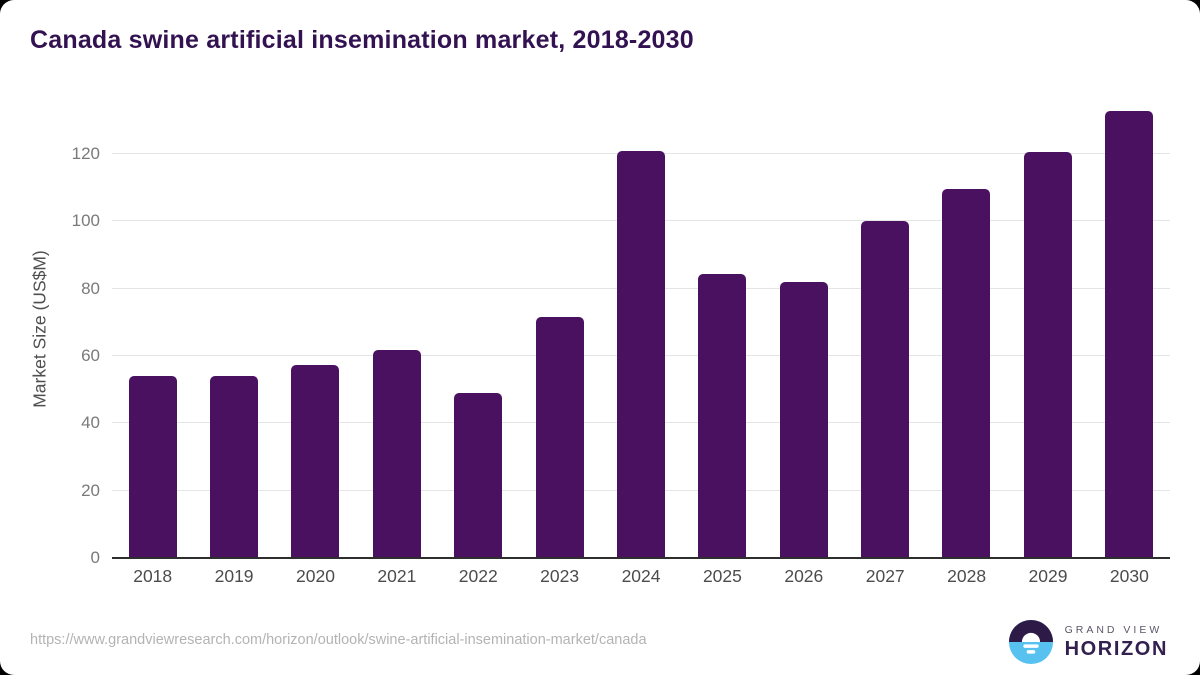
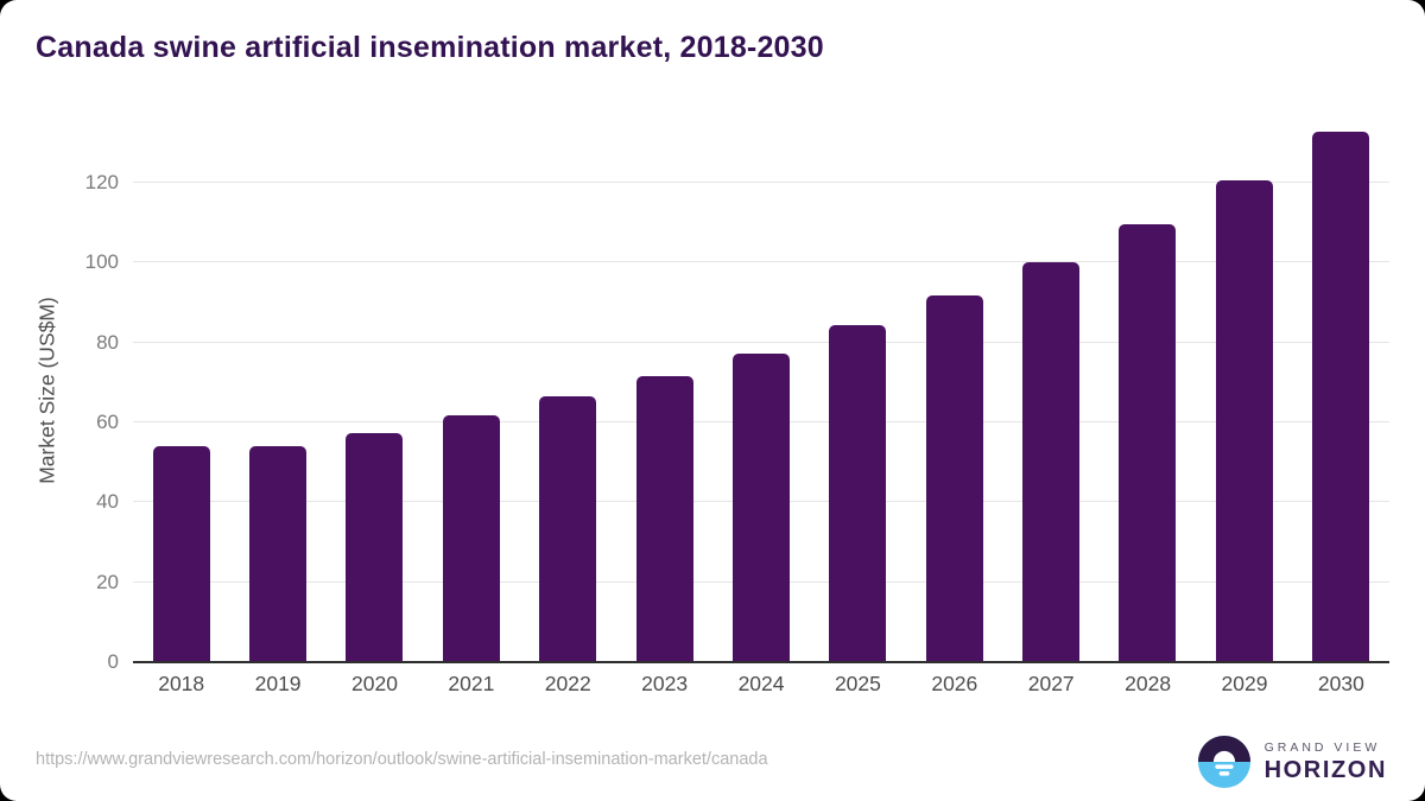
2022: 49 -> 66
2024: 121 -> 77
2026: 82 -> 92
